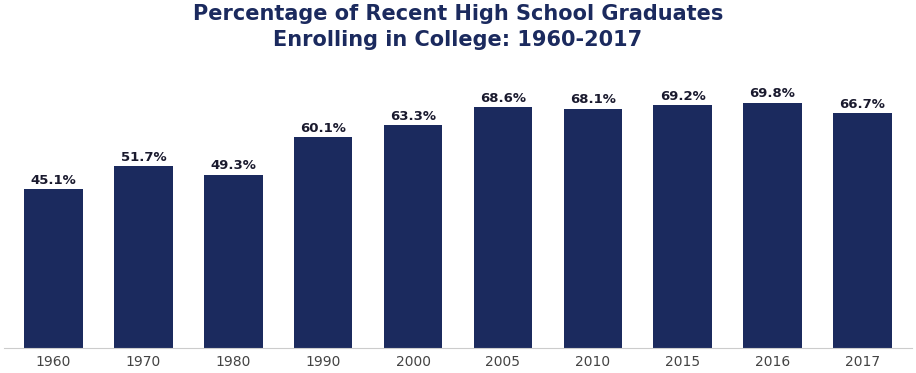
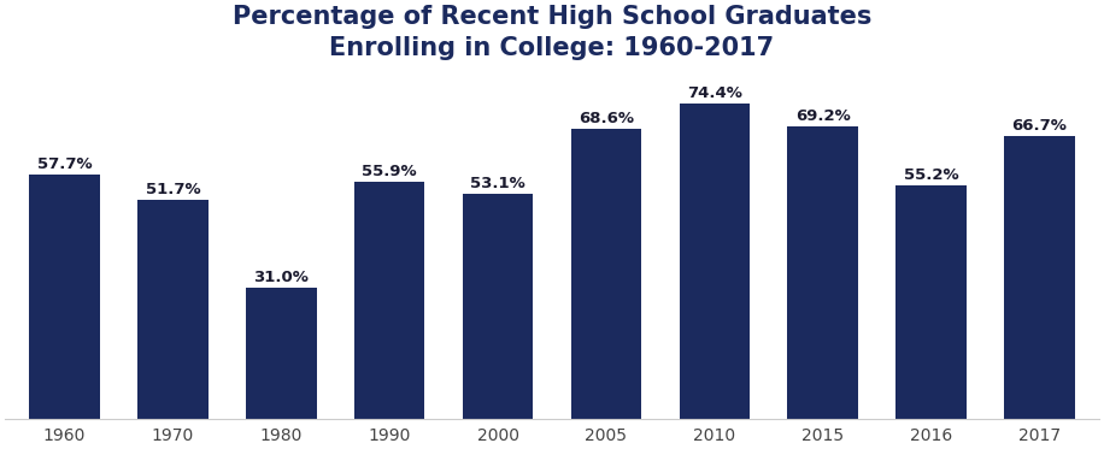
1960: 45.1% -> 57.7%
1980: 49.3% -> 31.0%
1990: 60.1% -> 55.9%
2000: 63.3% -> 53.1%
2010: 68.1% -> 74.4%
2016: 69.8% -> 55.2%
